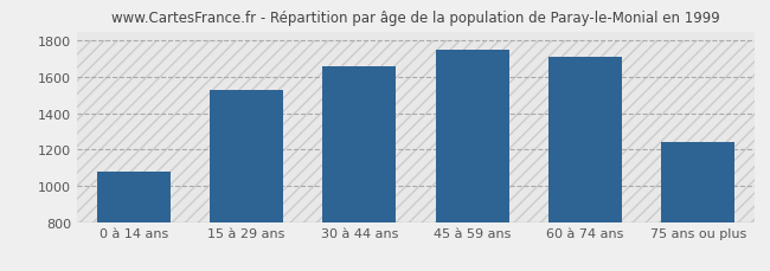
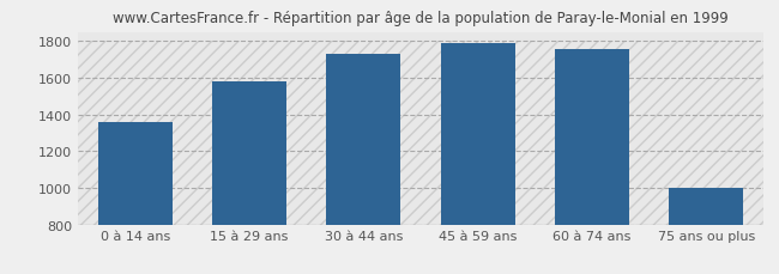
0 à 14 ans: 1080 -> 1360
15 à 29 ans: 1530 -> 1580
30 à 44 ans: 1660 -> 1730
45 à 59 ans: 1750 -> 1790
60 à 74 ans: 1710 -> 1760
75 ans ou plus: 1240 -> 1000
